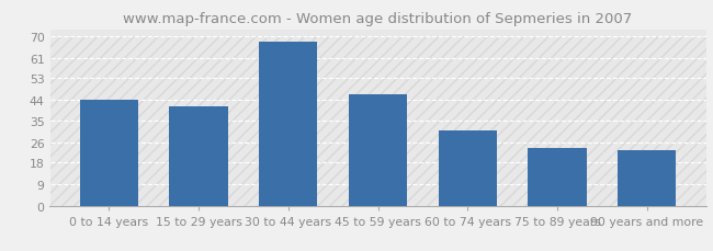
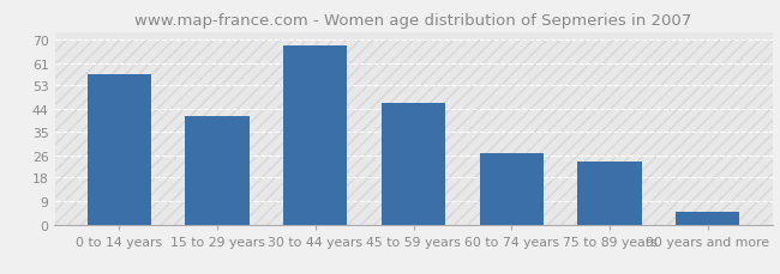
0 to 14 years: 44 -> 57
60 to 74 years: 31 -> 27
90 years and more: 23 -> 5
